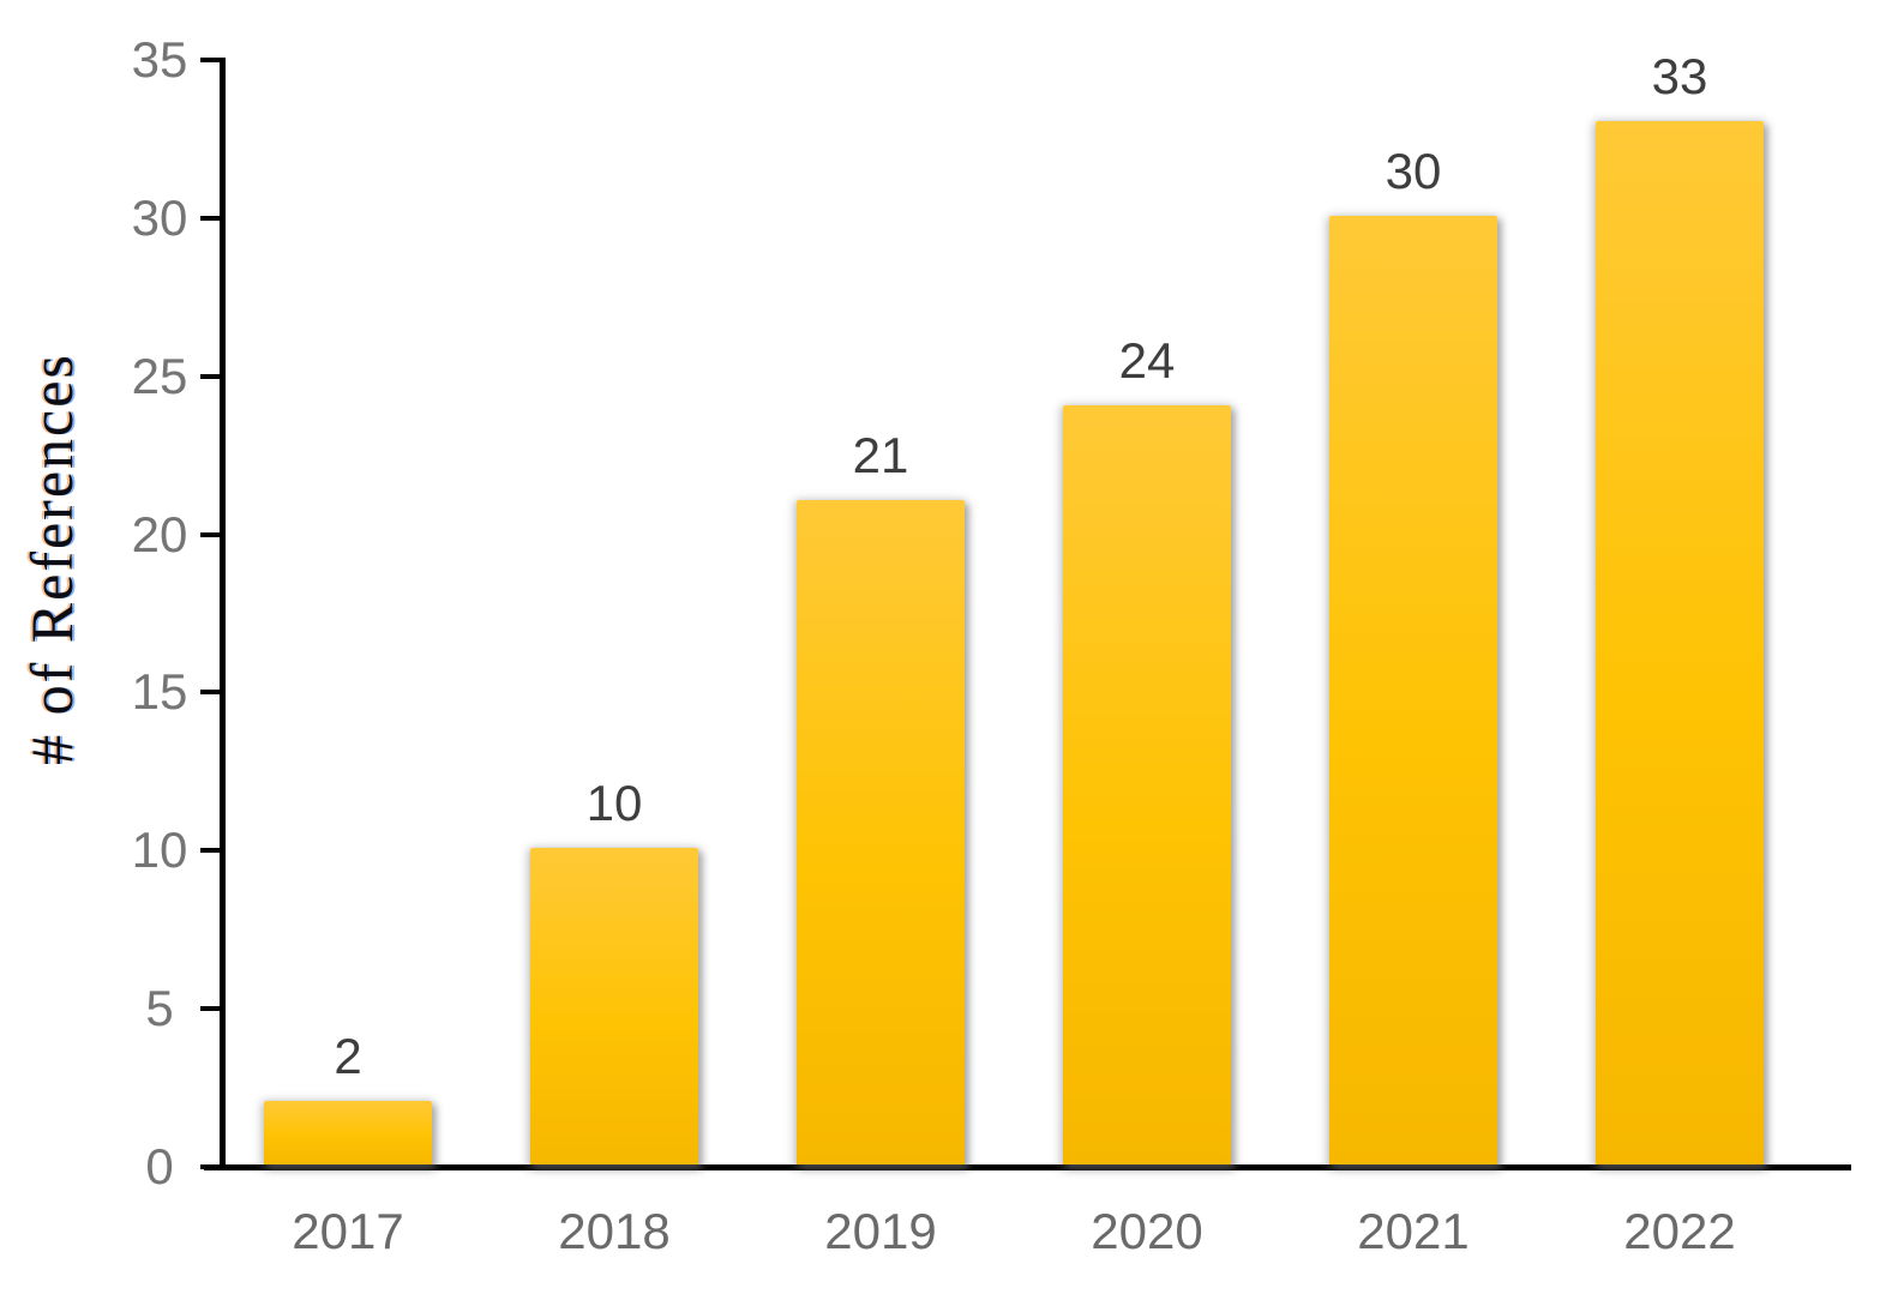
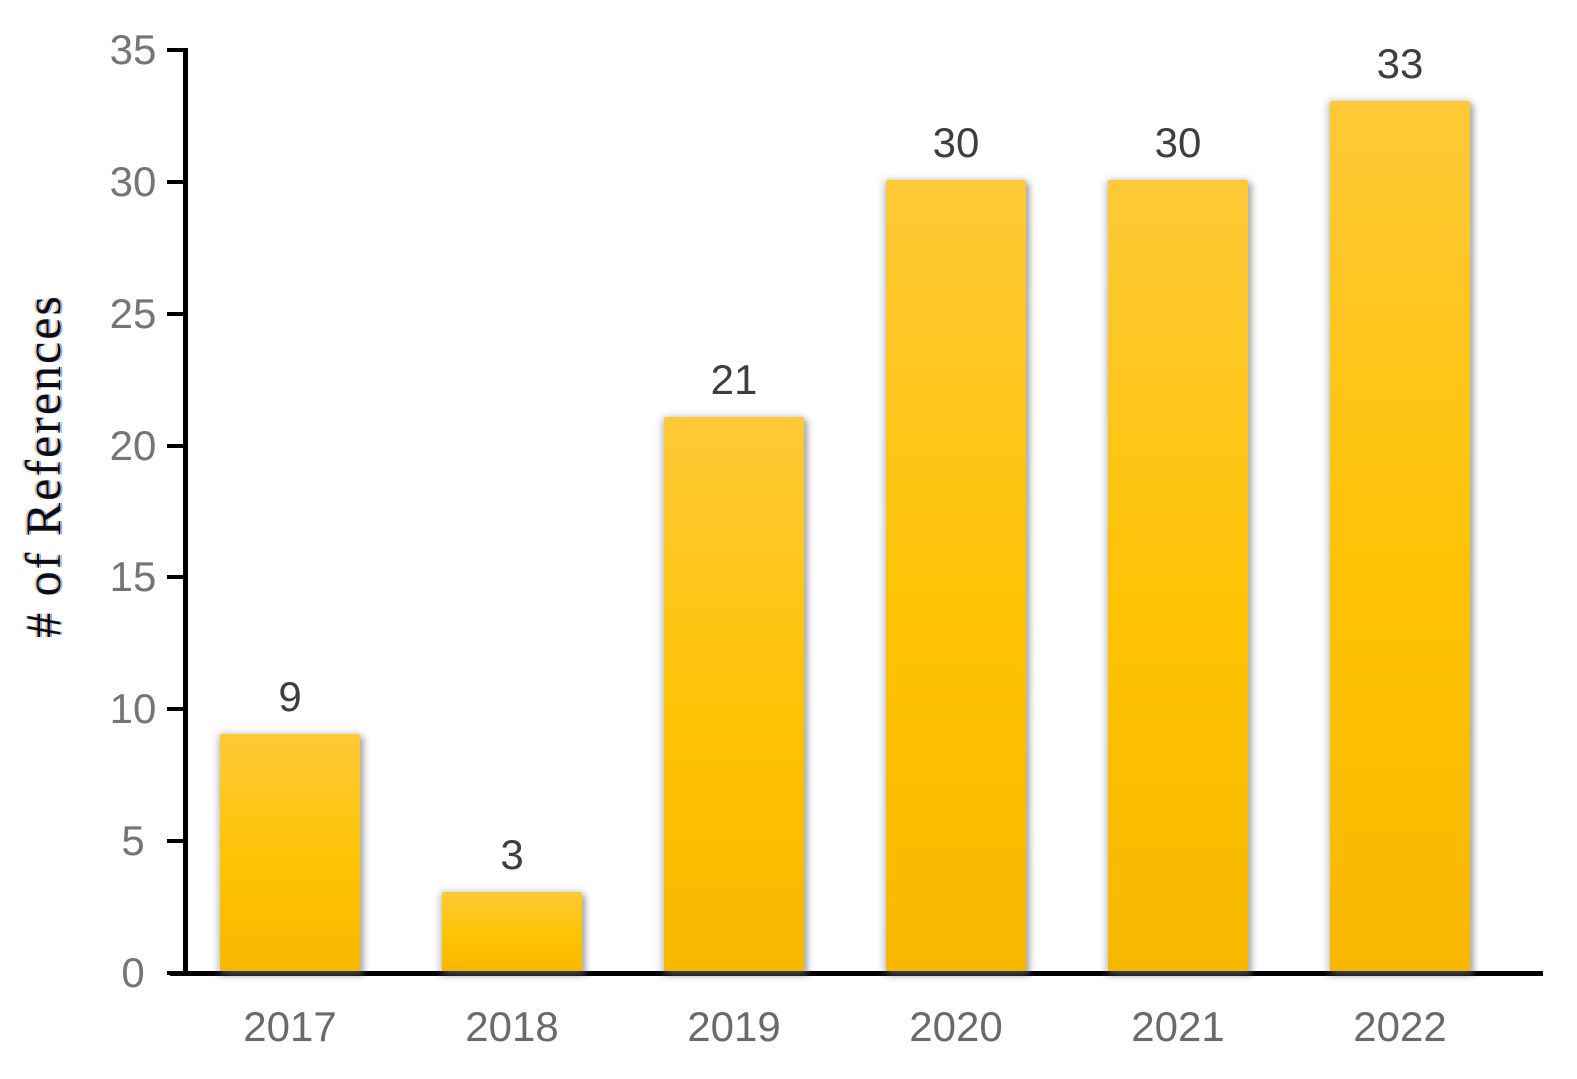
2017: 2 -> 9
2018: 10 -> 3
2020: 24 -> 30
